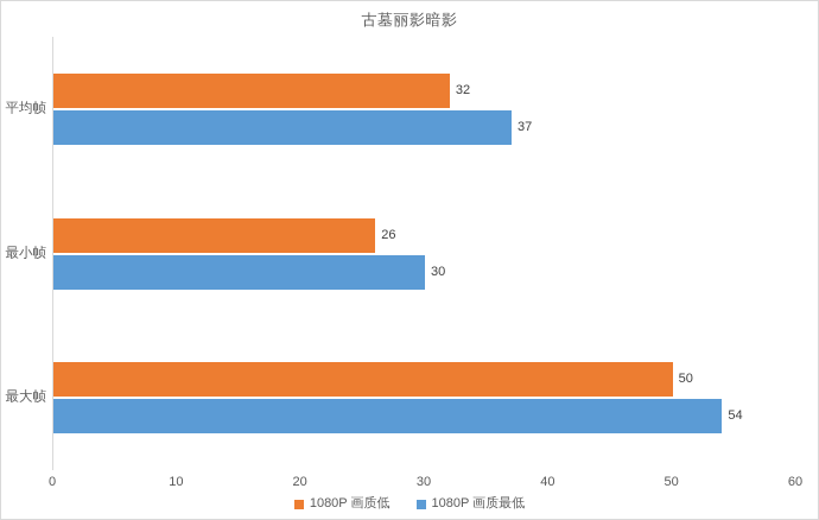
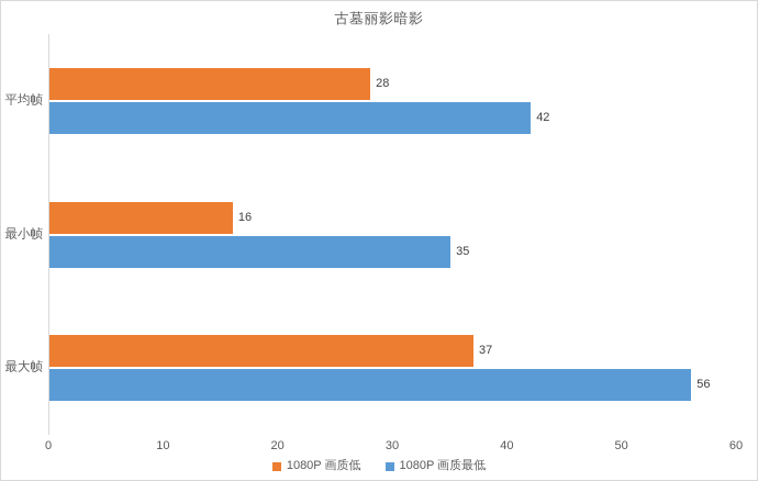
1080P 画质低/平均帧: 32 -> 28
1080P 画质最低/平均帧: 37 -> 42
1080P 画质低/最小帧: 26 -> 16
1080P 画质最低/最小帧: 30 -> 35
1080P 画质低/最大帧: 50 -> 37
1080P 画质最低/最大帧: 54 -> 56
